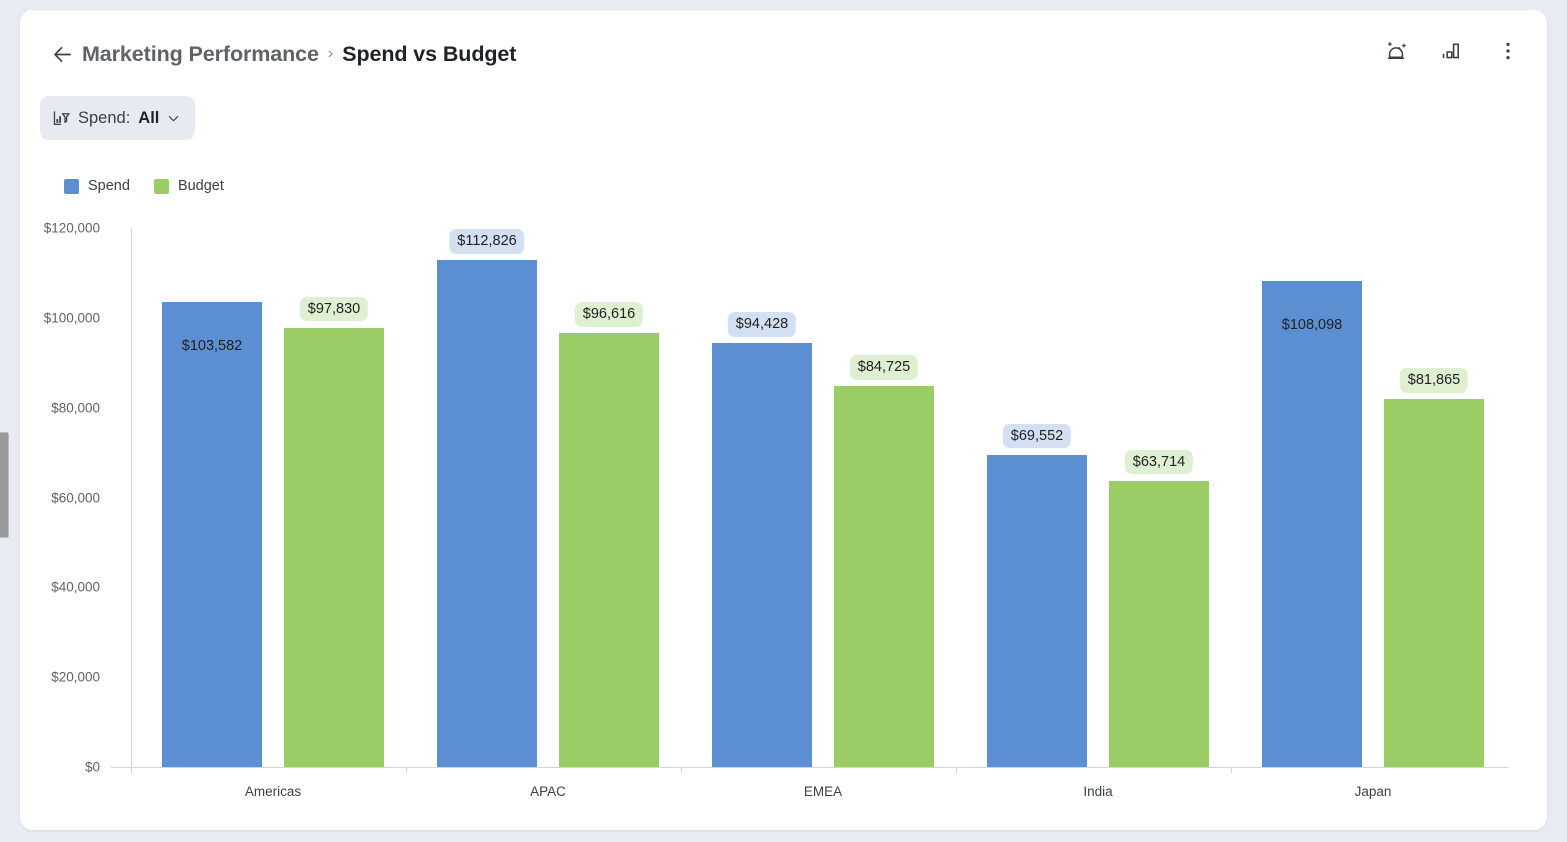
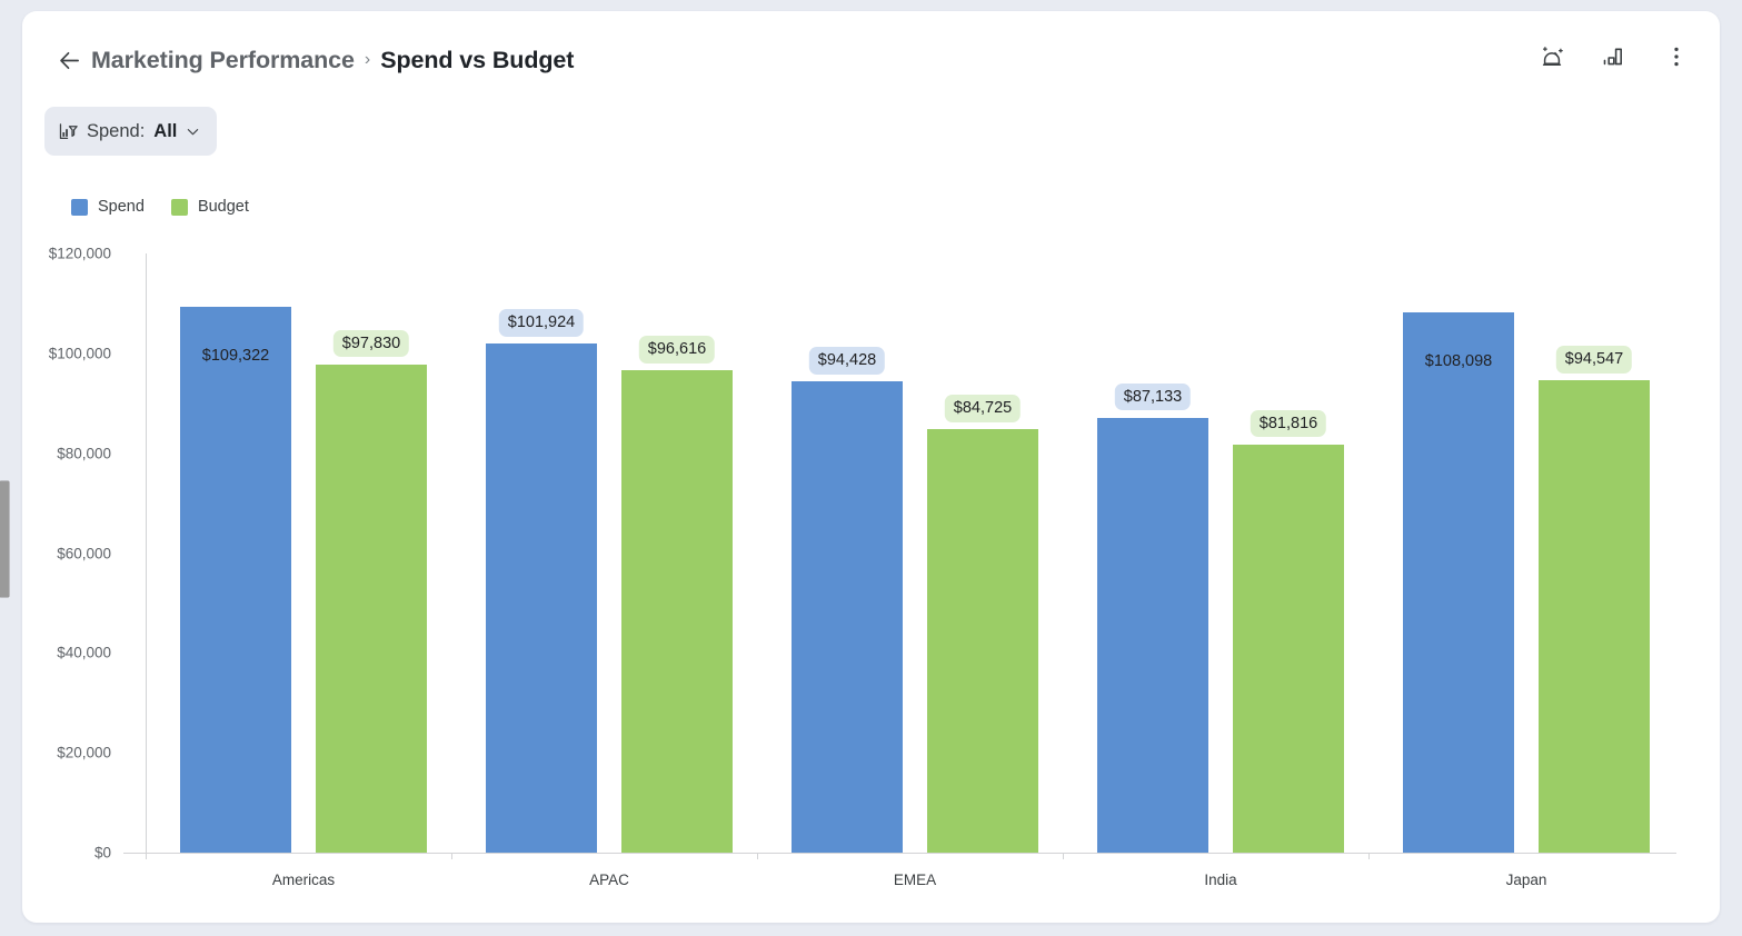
Spend/Americas: $103,582 -> $109,322
Spend/APAC: $112,826 -> $101,924
Spend/India: $69,552 -> $87,133
Budget/India: $63,714 -> $81,816
Budget/Japan: $81,865 -> $94,547
